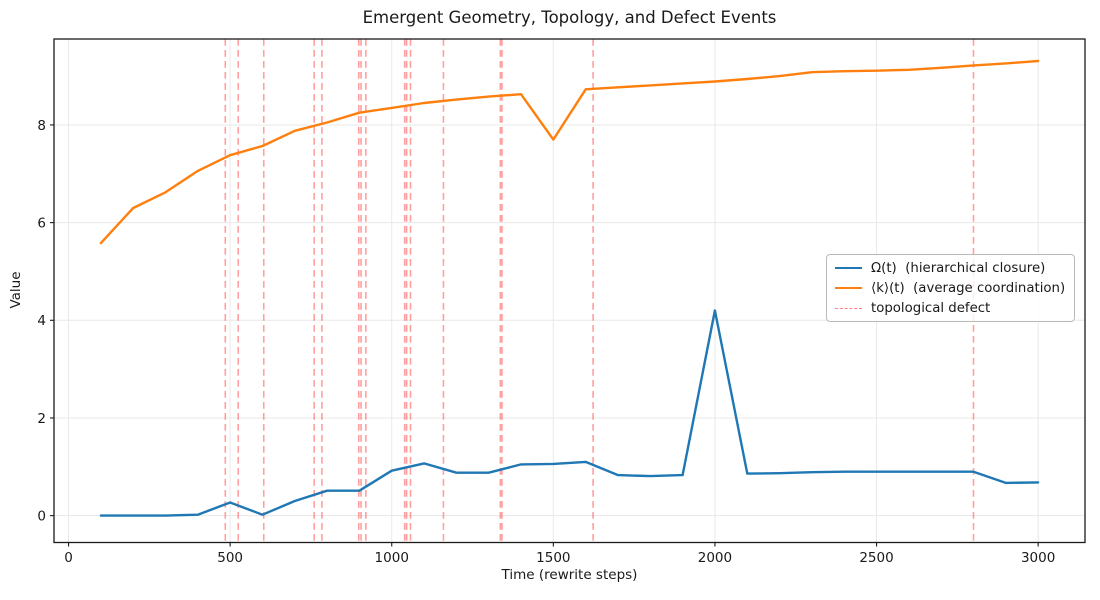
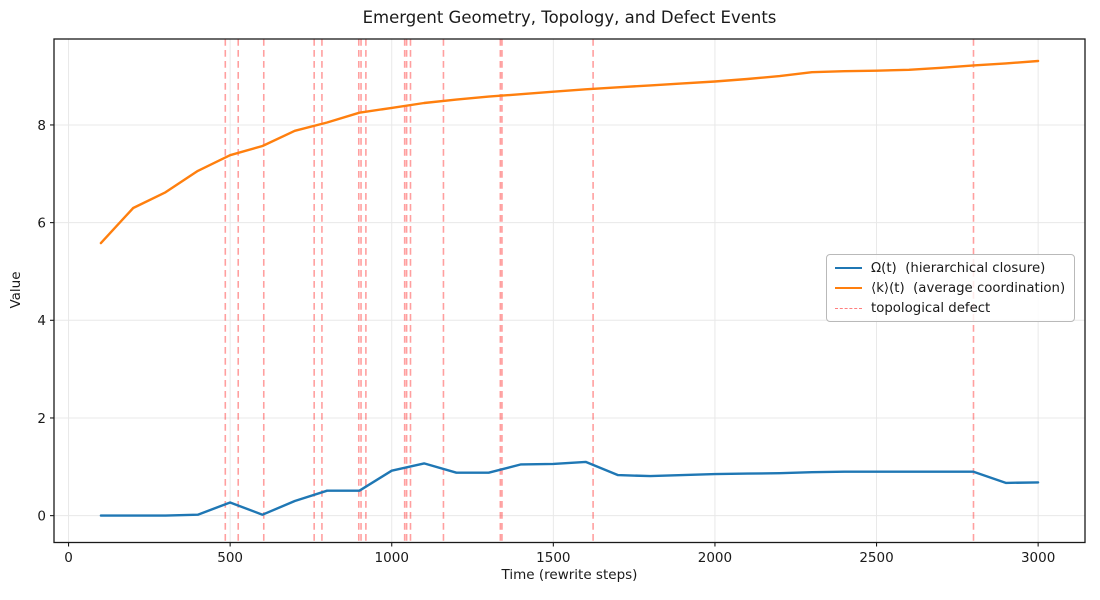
⟨k⟩(t) (average coordination)/1500: 7.7 -> 8.7
Ω(t) (hierarchical closure)/2000: 4.2 -> 0.8
